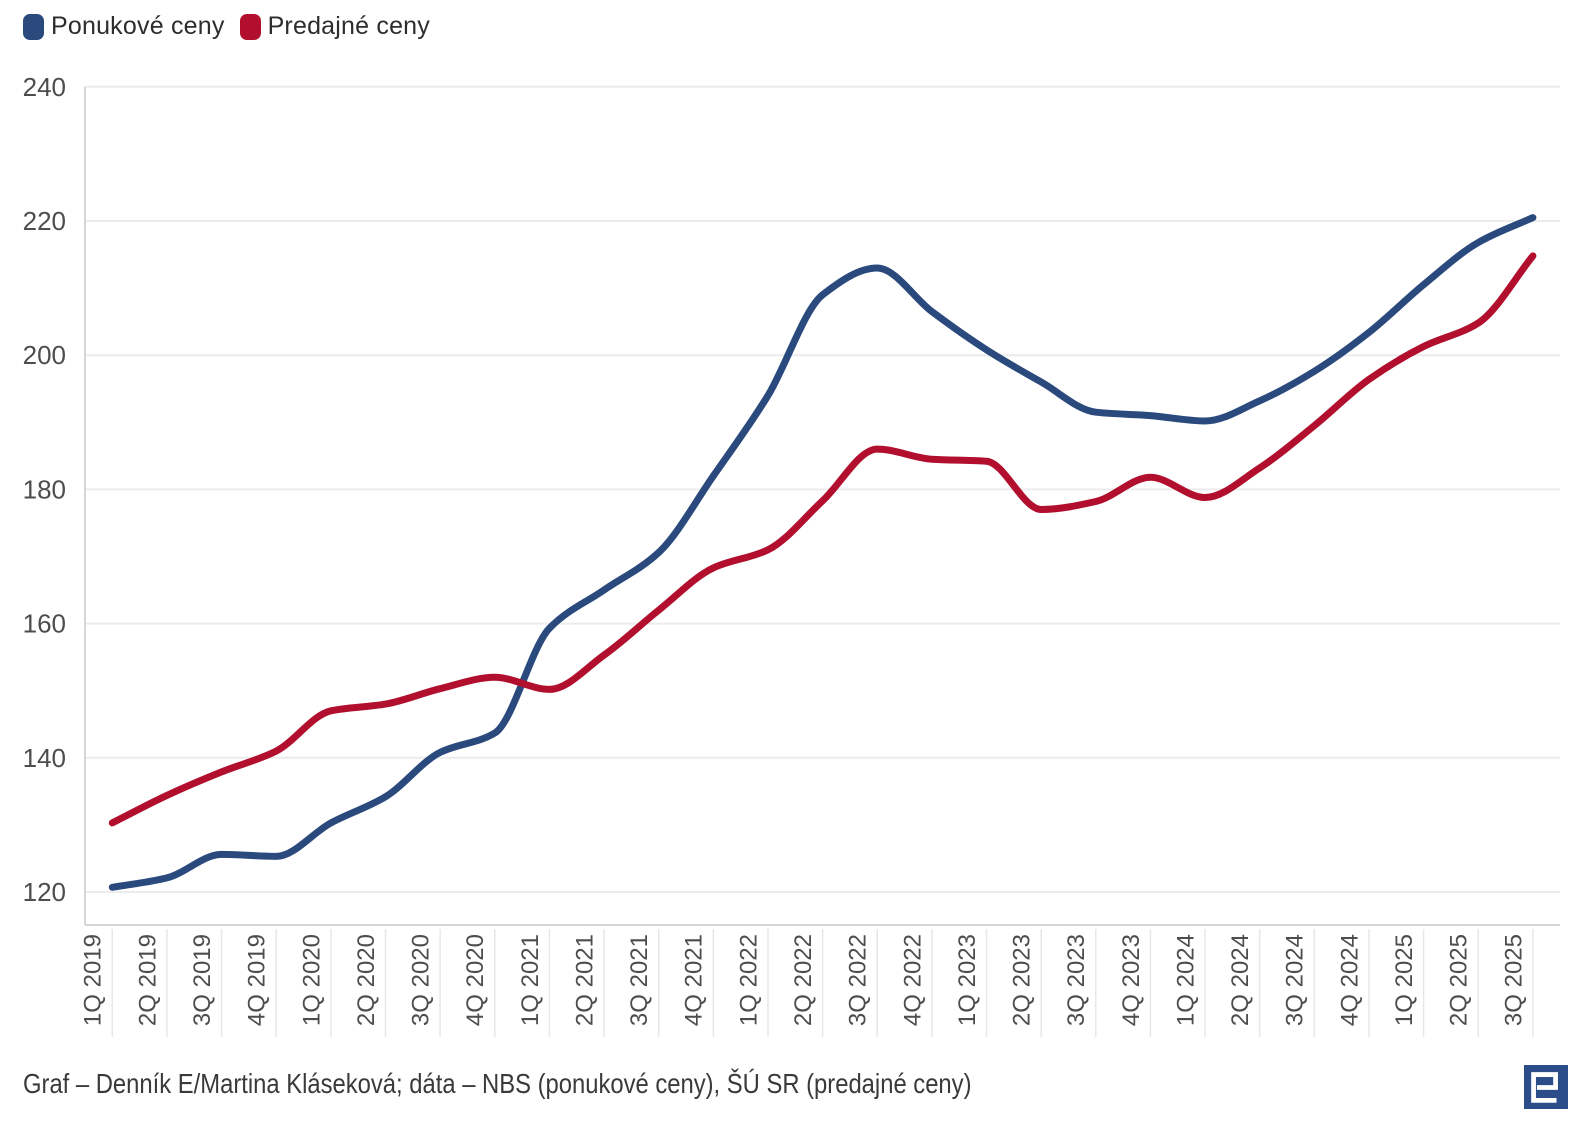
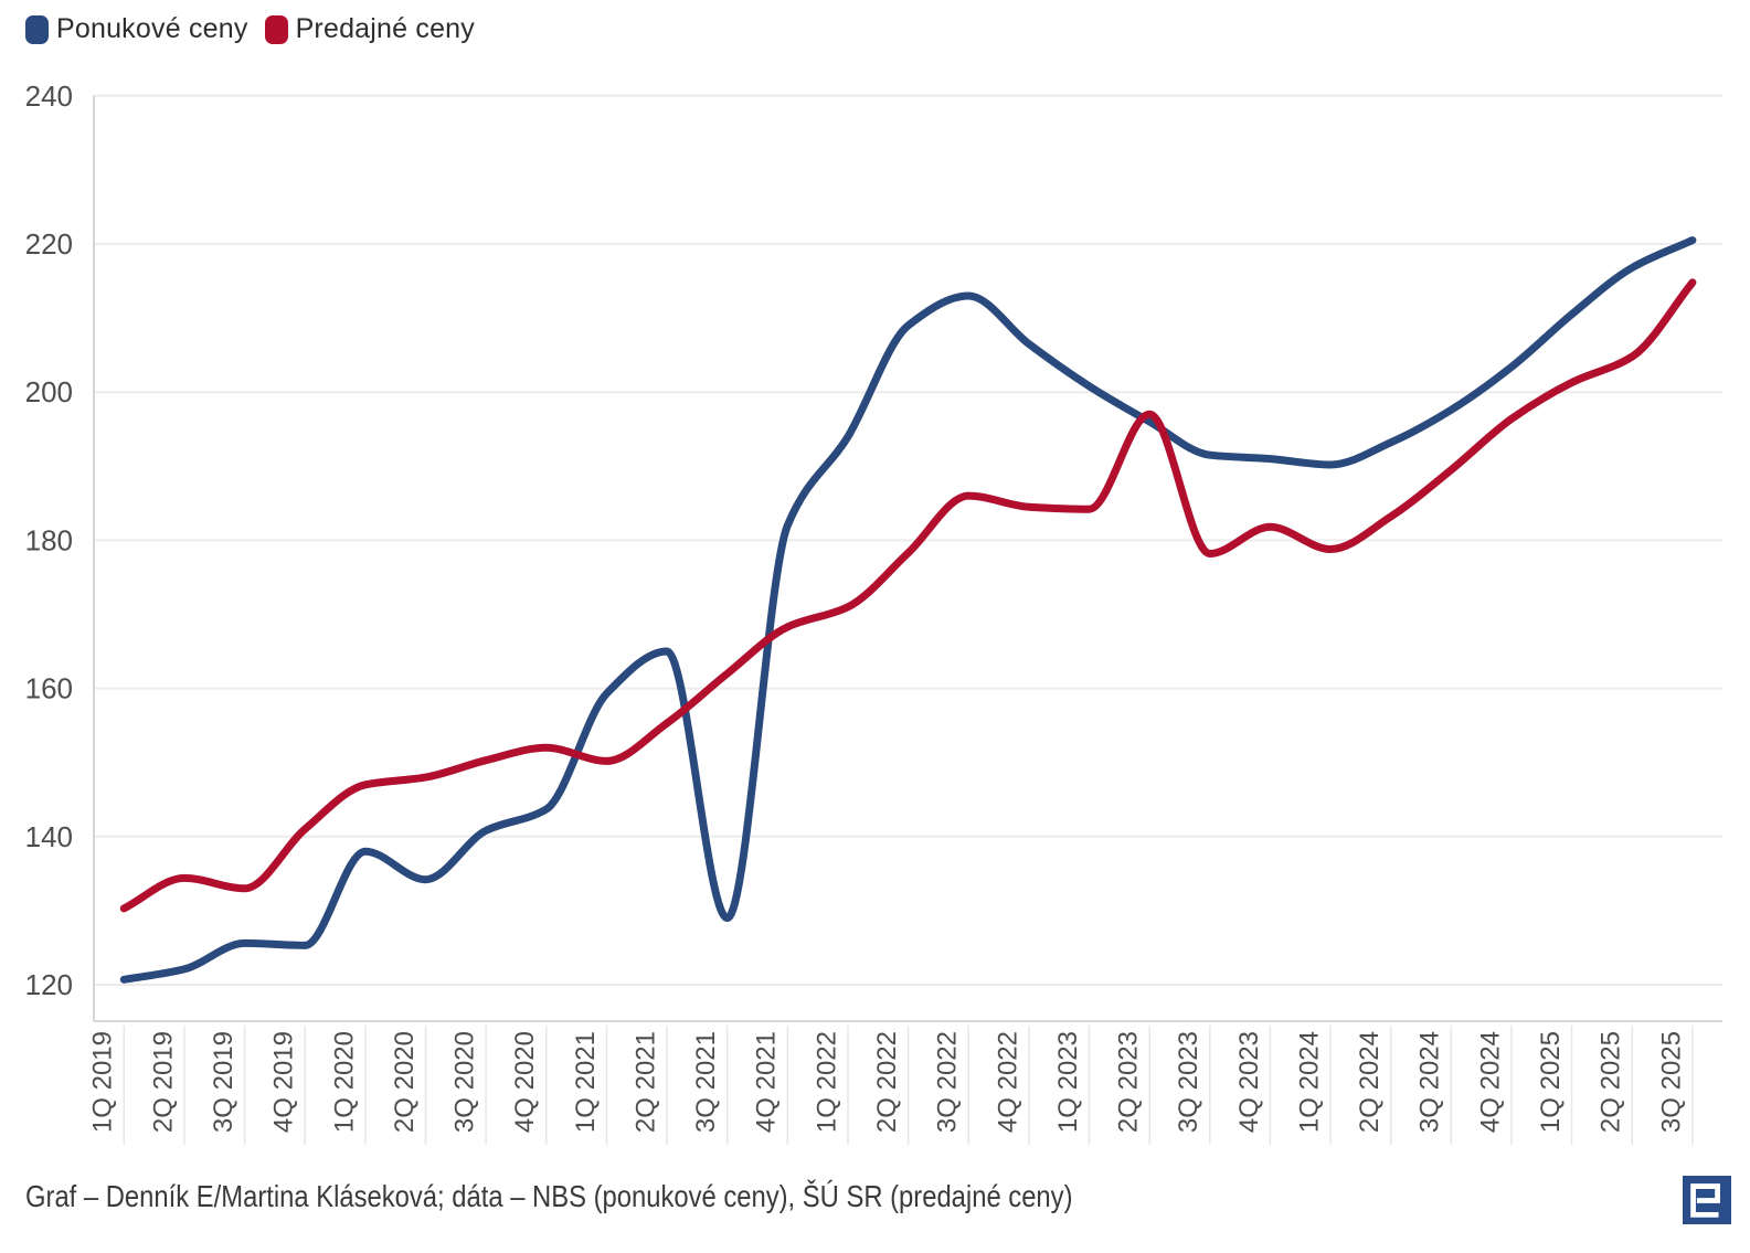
Predajné ceny/3Q 2019: 138 -> 133
Ponukové ceny/1Q 2020: 130 -> 138
Ponukové ceny/3Q 2021: 171 -> 129
Predajné ceny/2Q 2023: 177 -> 197
